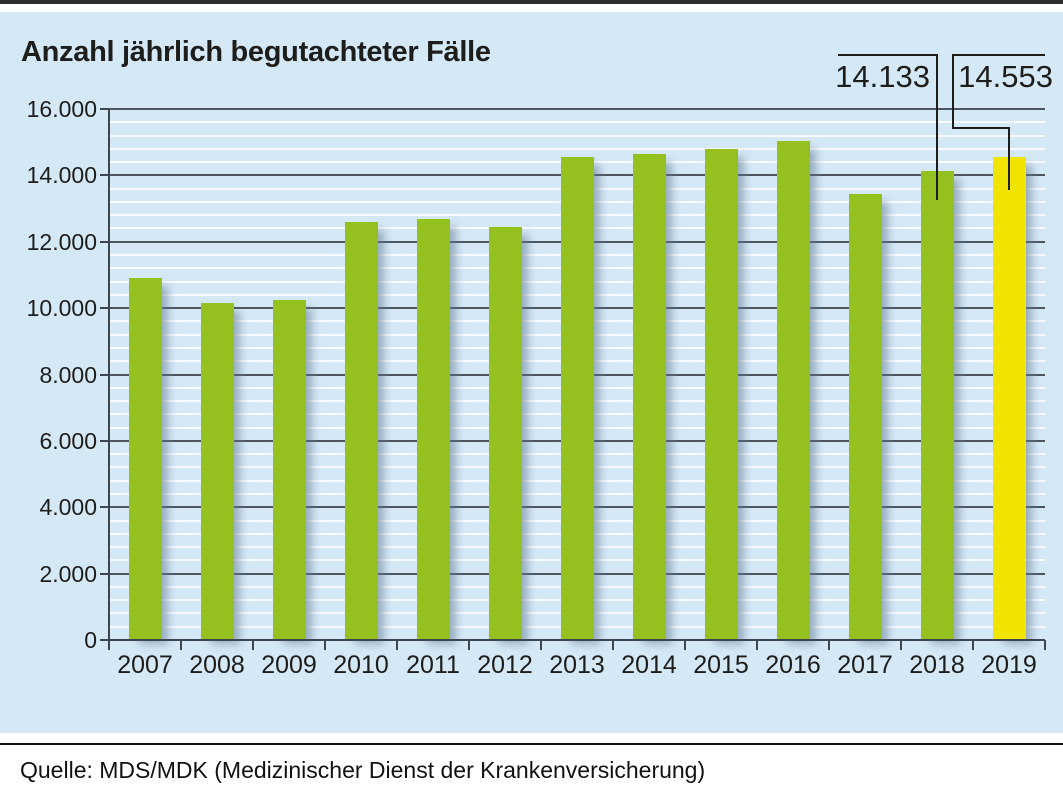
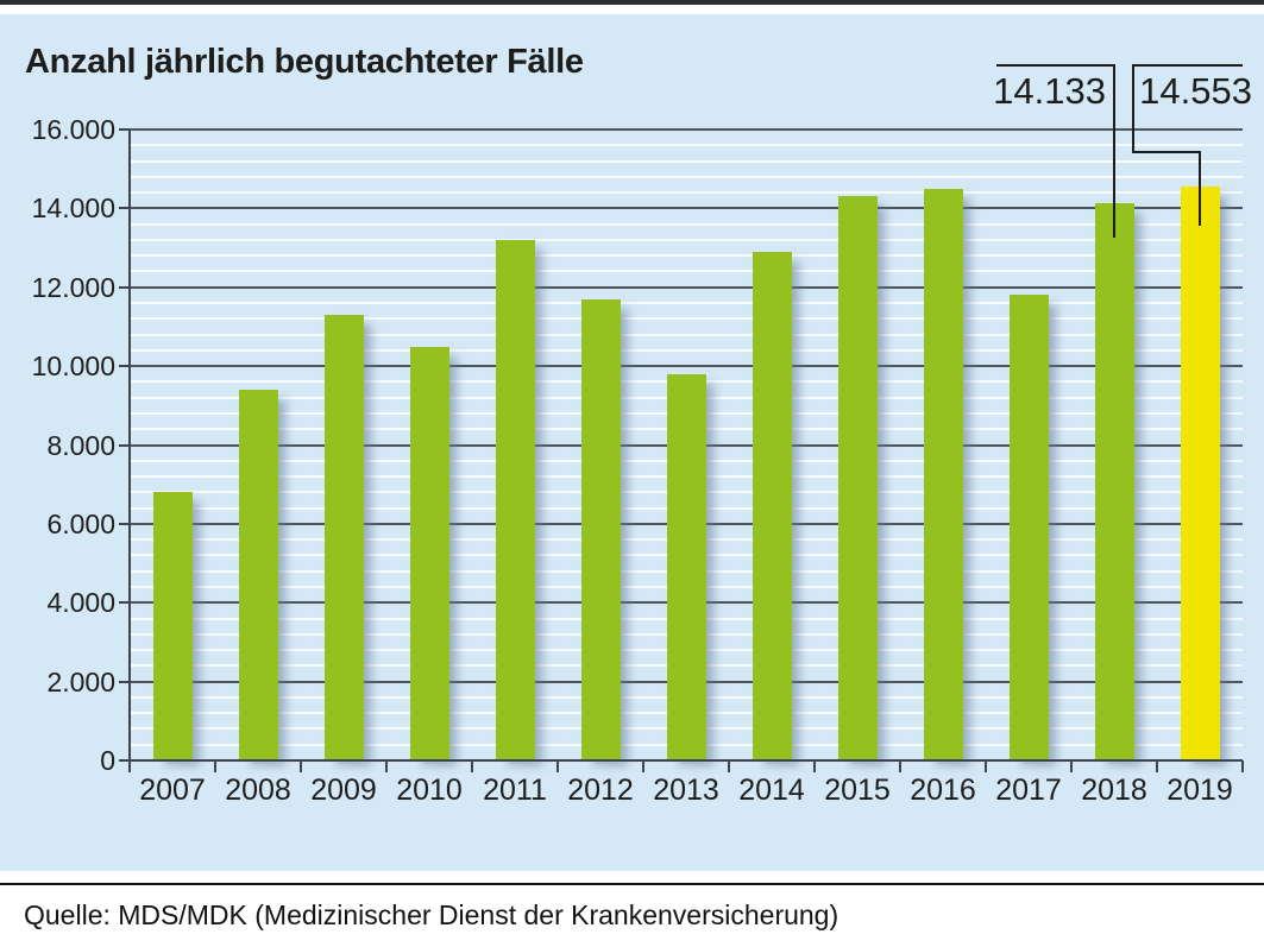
2007: 10900 -> 6800
2008: 10200 -> 9400
2009: 10200 -> 11300
2010: 12600 -> 10500
2011: 12700 -> 13200
2012: 12400 -> 11700
2013: 14600 -> 9800
2014: 14600 -> 12900
2015: 14800 -> 14300
2016: 15000 -> 14500
2017: 13400 -> 11800
